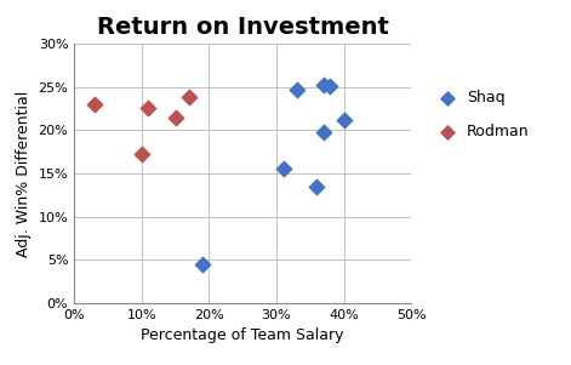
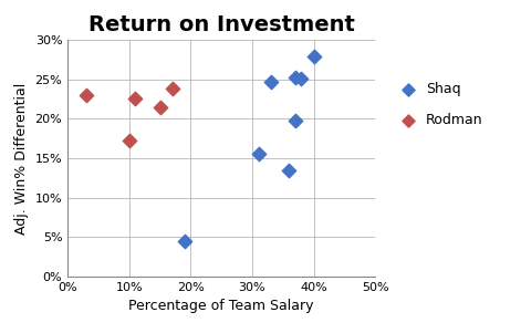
Shaq/40%: 21.2% -> 27.9%
